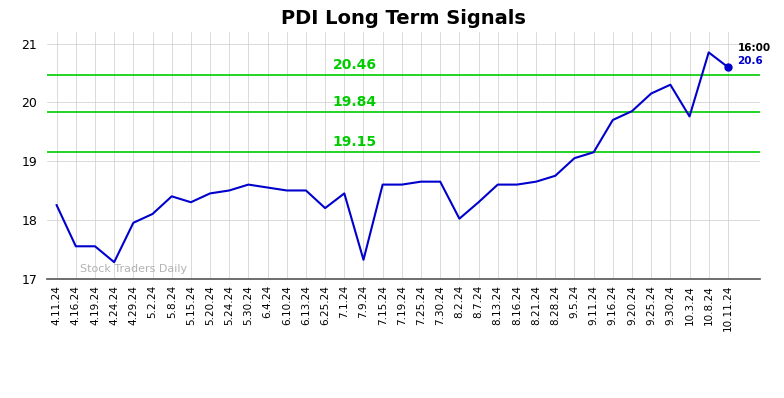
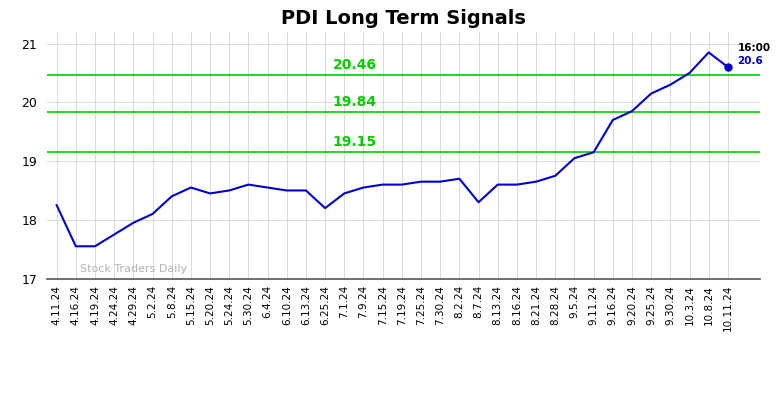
4.24.24: 17.28 -> 17.75
5.15.24: 18.30 -> 18.55
7.9.24: 17.32 -> 18.55
8.2.24: 18.02 -> 18.70
10.3.24: 19.76 -> 20.50
